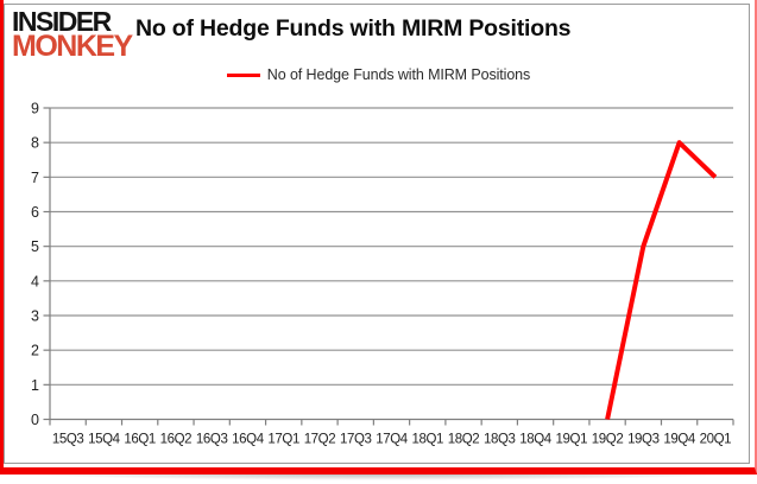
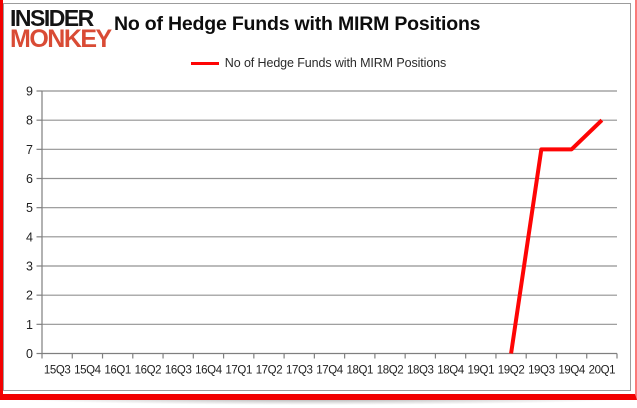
19Q3: 5 -> 7
19Q4: 8 -> 7
20Q1: 7 -> 8
